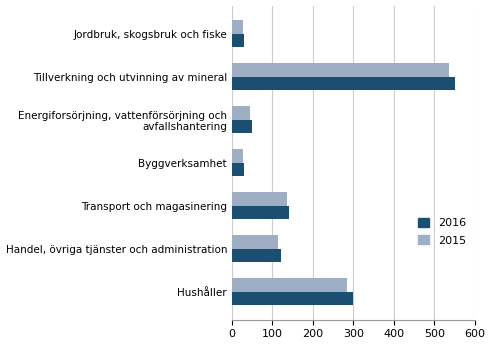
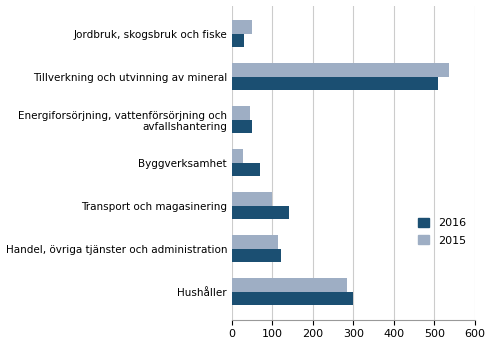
2015/Jordbruk, skogsbruk och fiske: 28 -> 50
2016/Tillverkning och utvinning av mineral: 550 -> 510
2016/Byggverksamhet: 30 -> 70
2015/Transport och magasinering: 135 -> 100
